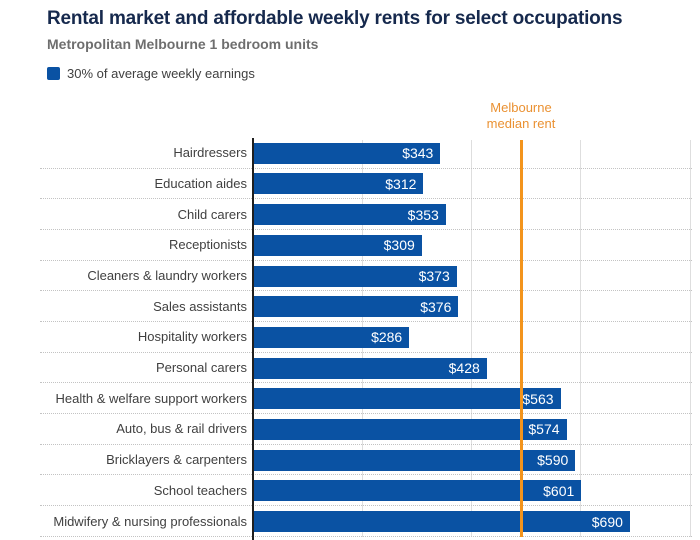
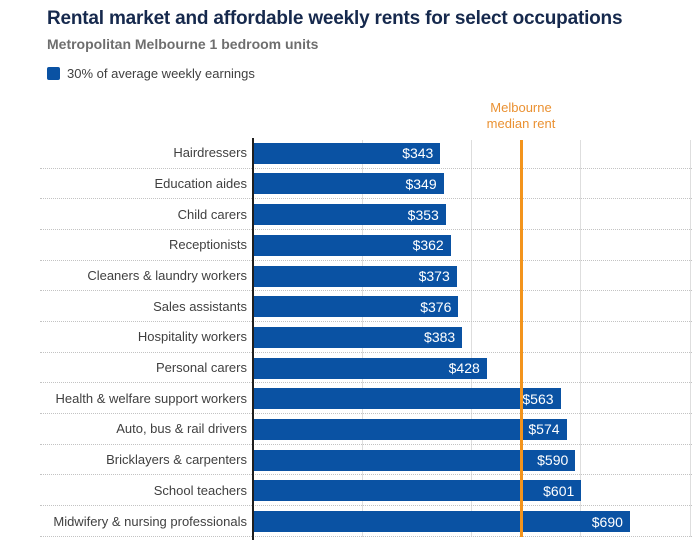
Education aides: $312 -> $349
Receptionists: $309 -> $362
Hospitality workers: $286 -> $383
